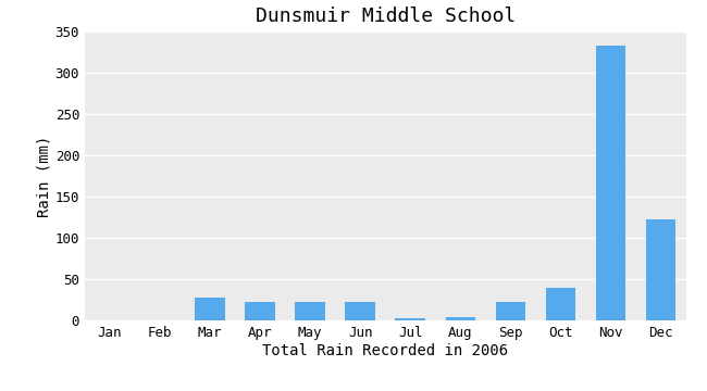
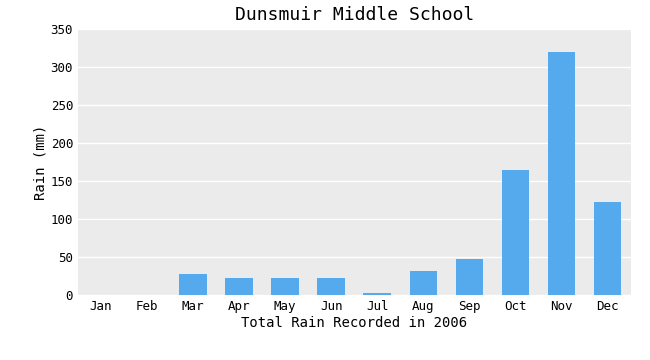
Aug: 4 -> 32
Sep: 23 -> 48
Oct: 40 -> 164
Nov: 333 -> 320
